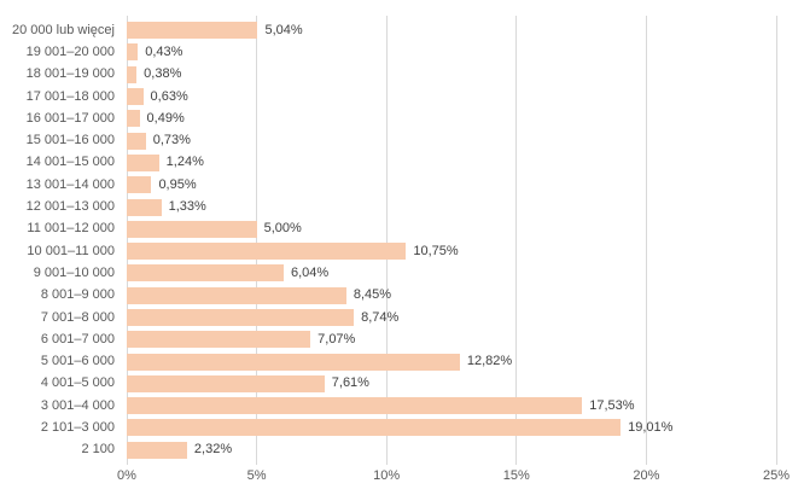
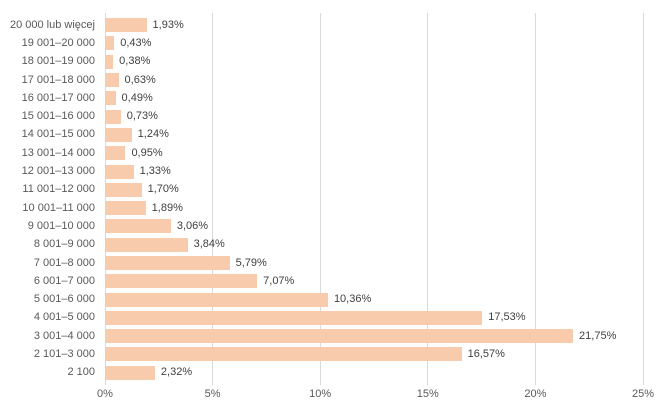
20 000 lub więcej: 5,04% -> 1,93%
11 001–12 000: 5,00% -> 1,70%
10 001–11 000: 10,75% -> 1,89%
9 001–10 000: 6,04% -> 3,06%
8 001–9 000: 8,45% -> 3,84%
7 001–8 000: 8,74% -> 5,79%
5 001–6 000: 12,82% -> 10,36%
4 001–5 000: 7,61% -> 17,53%
3 001–4 000: 17,53% -> 21,75%
2 101–3 000: 19,01% -> 16,57%
